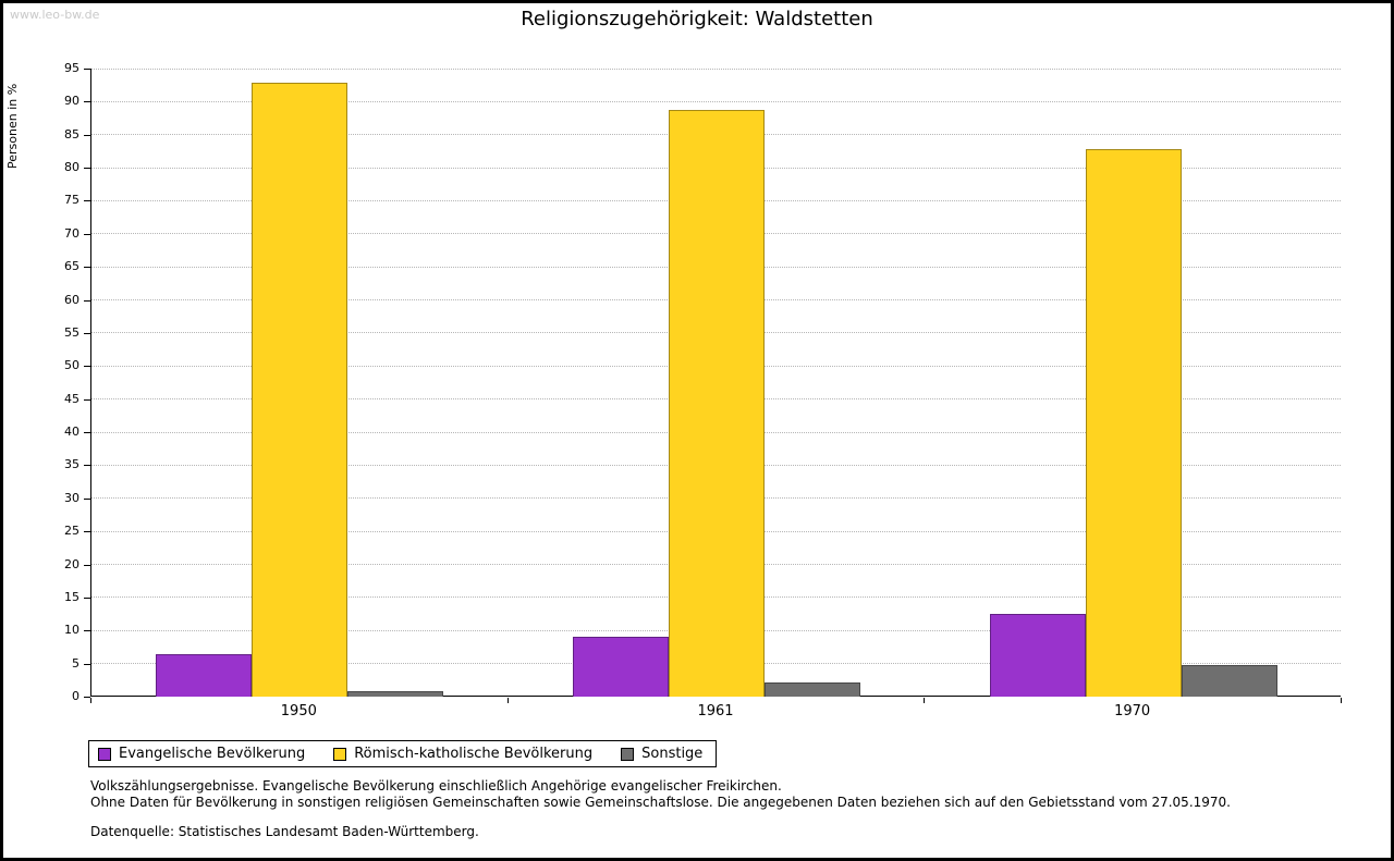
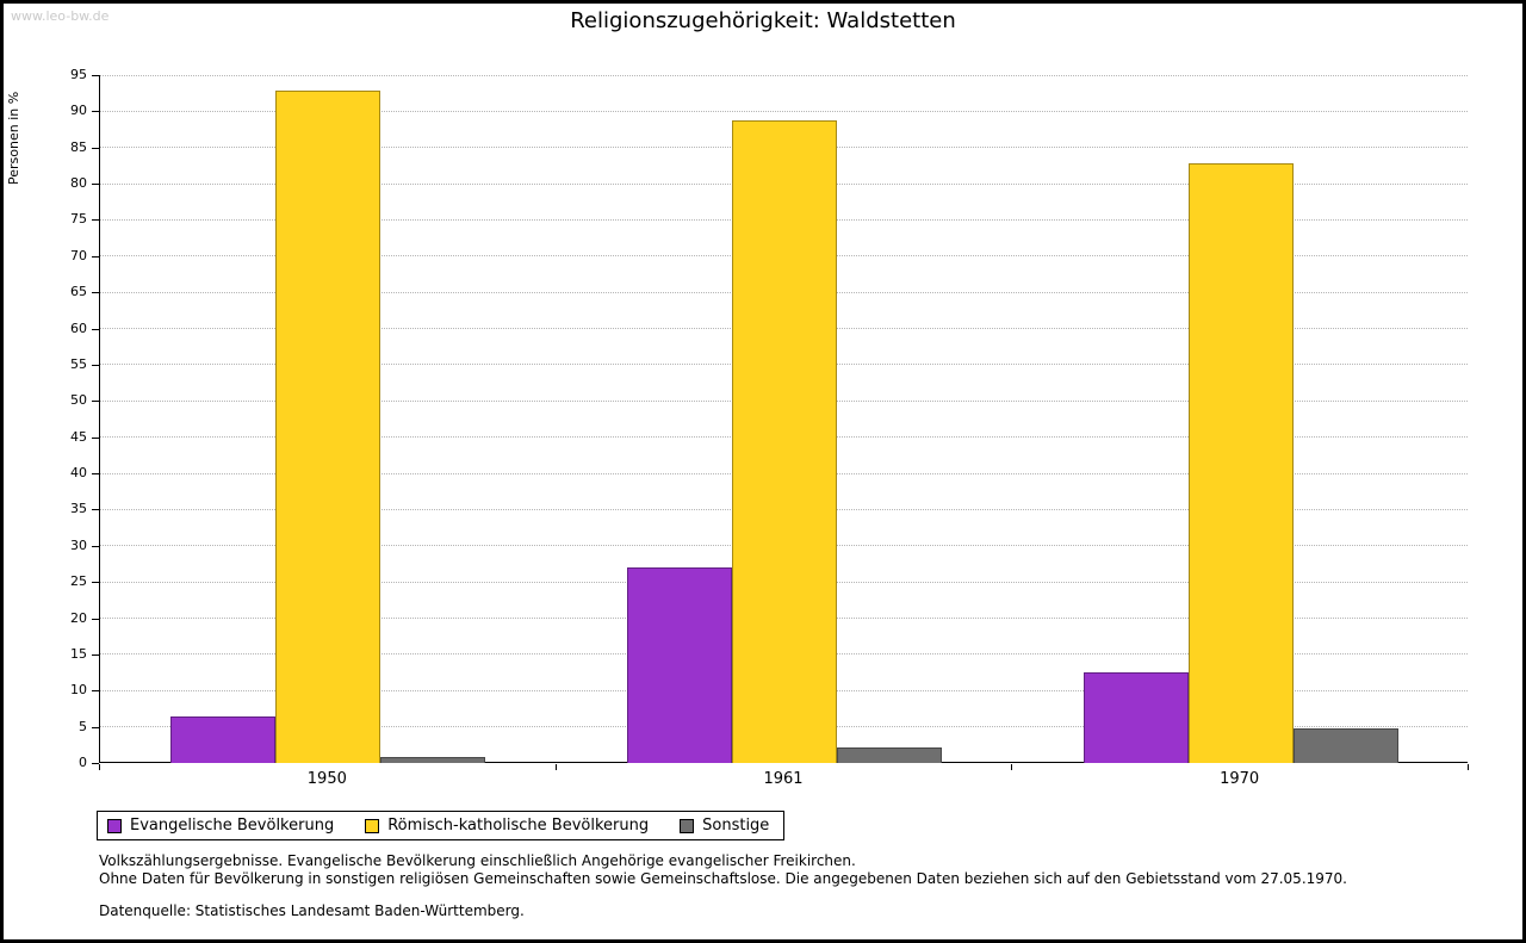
Evangelische Bevölkerung/1961: 9 -> 27
